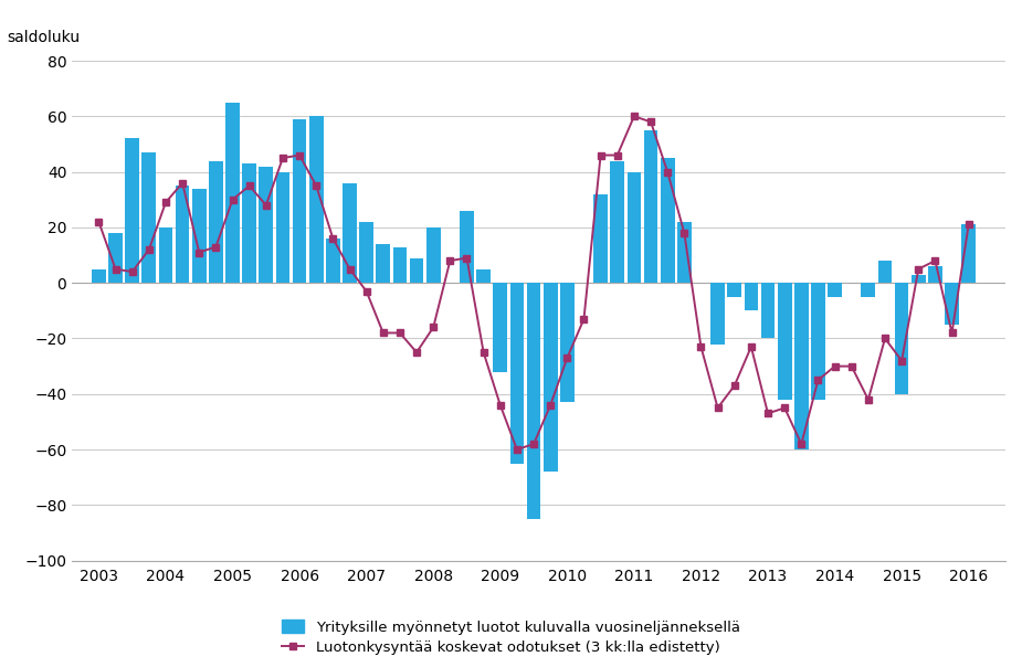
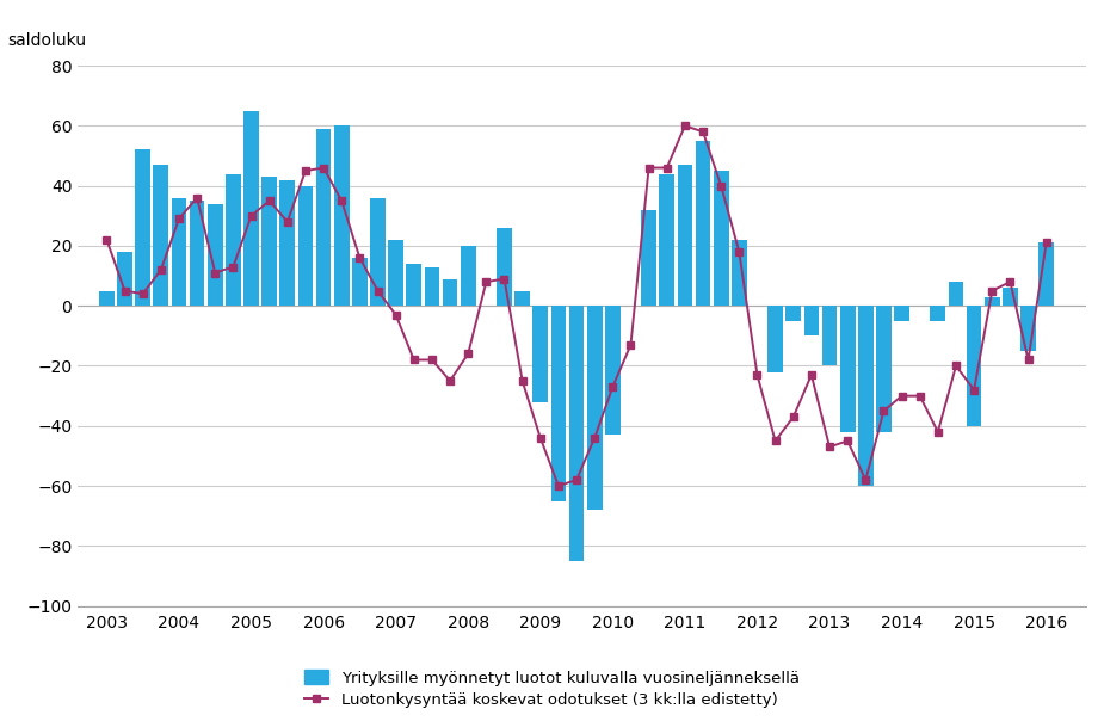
Yrityksille myönnetyt luotot kuluvalla vuosineljänneksellä/2004: 20 -> 36
Yrityksille myönnetyt luotot kuluvalla vuosineljänneksellä/2011: 40 -> 47
